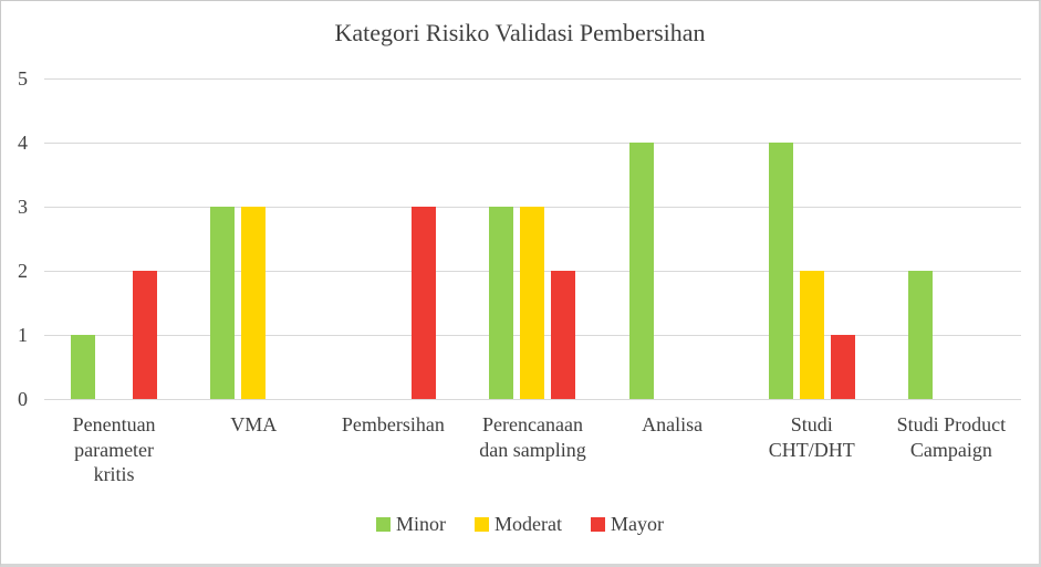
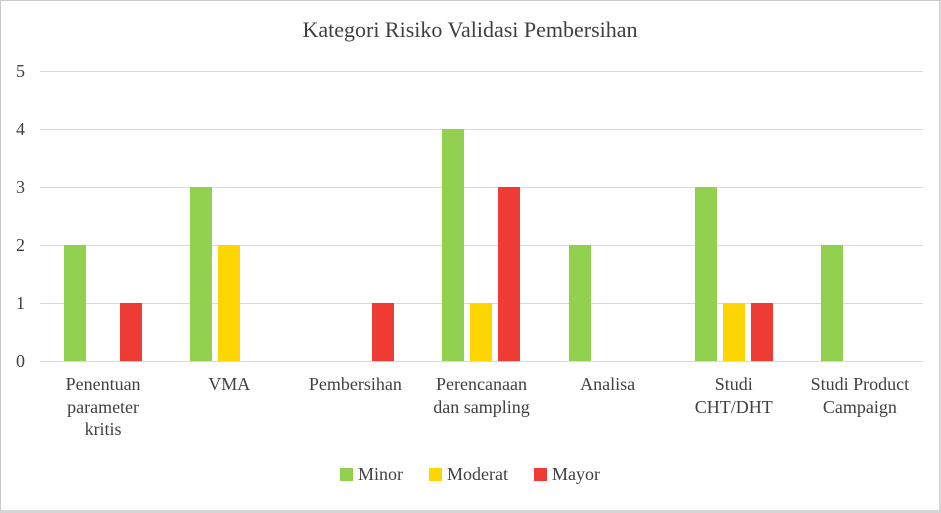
Minor/Penentuan parameter kritis: 1 -> 2
Mayor/Penentuan parameter kritis: 2 -> 1
Moderat/VMA: 3 -> 2
Mayor/Pembersihan: 3 -> 1
Minor/Perencanaan dan sampling: 3 -> 4
Moderat/Perencanaan dan sampling: 3 -> 1
Mayor/Perencanaan dan sampling: 2 -> 3
Minor/Analisa: 4 -> 2
Minor/Studi CHT/DHT: 4 -> 3
Moderat/Studi CHT/DHT: 2 -> 1
